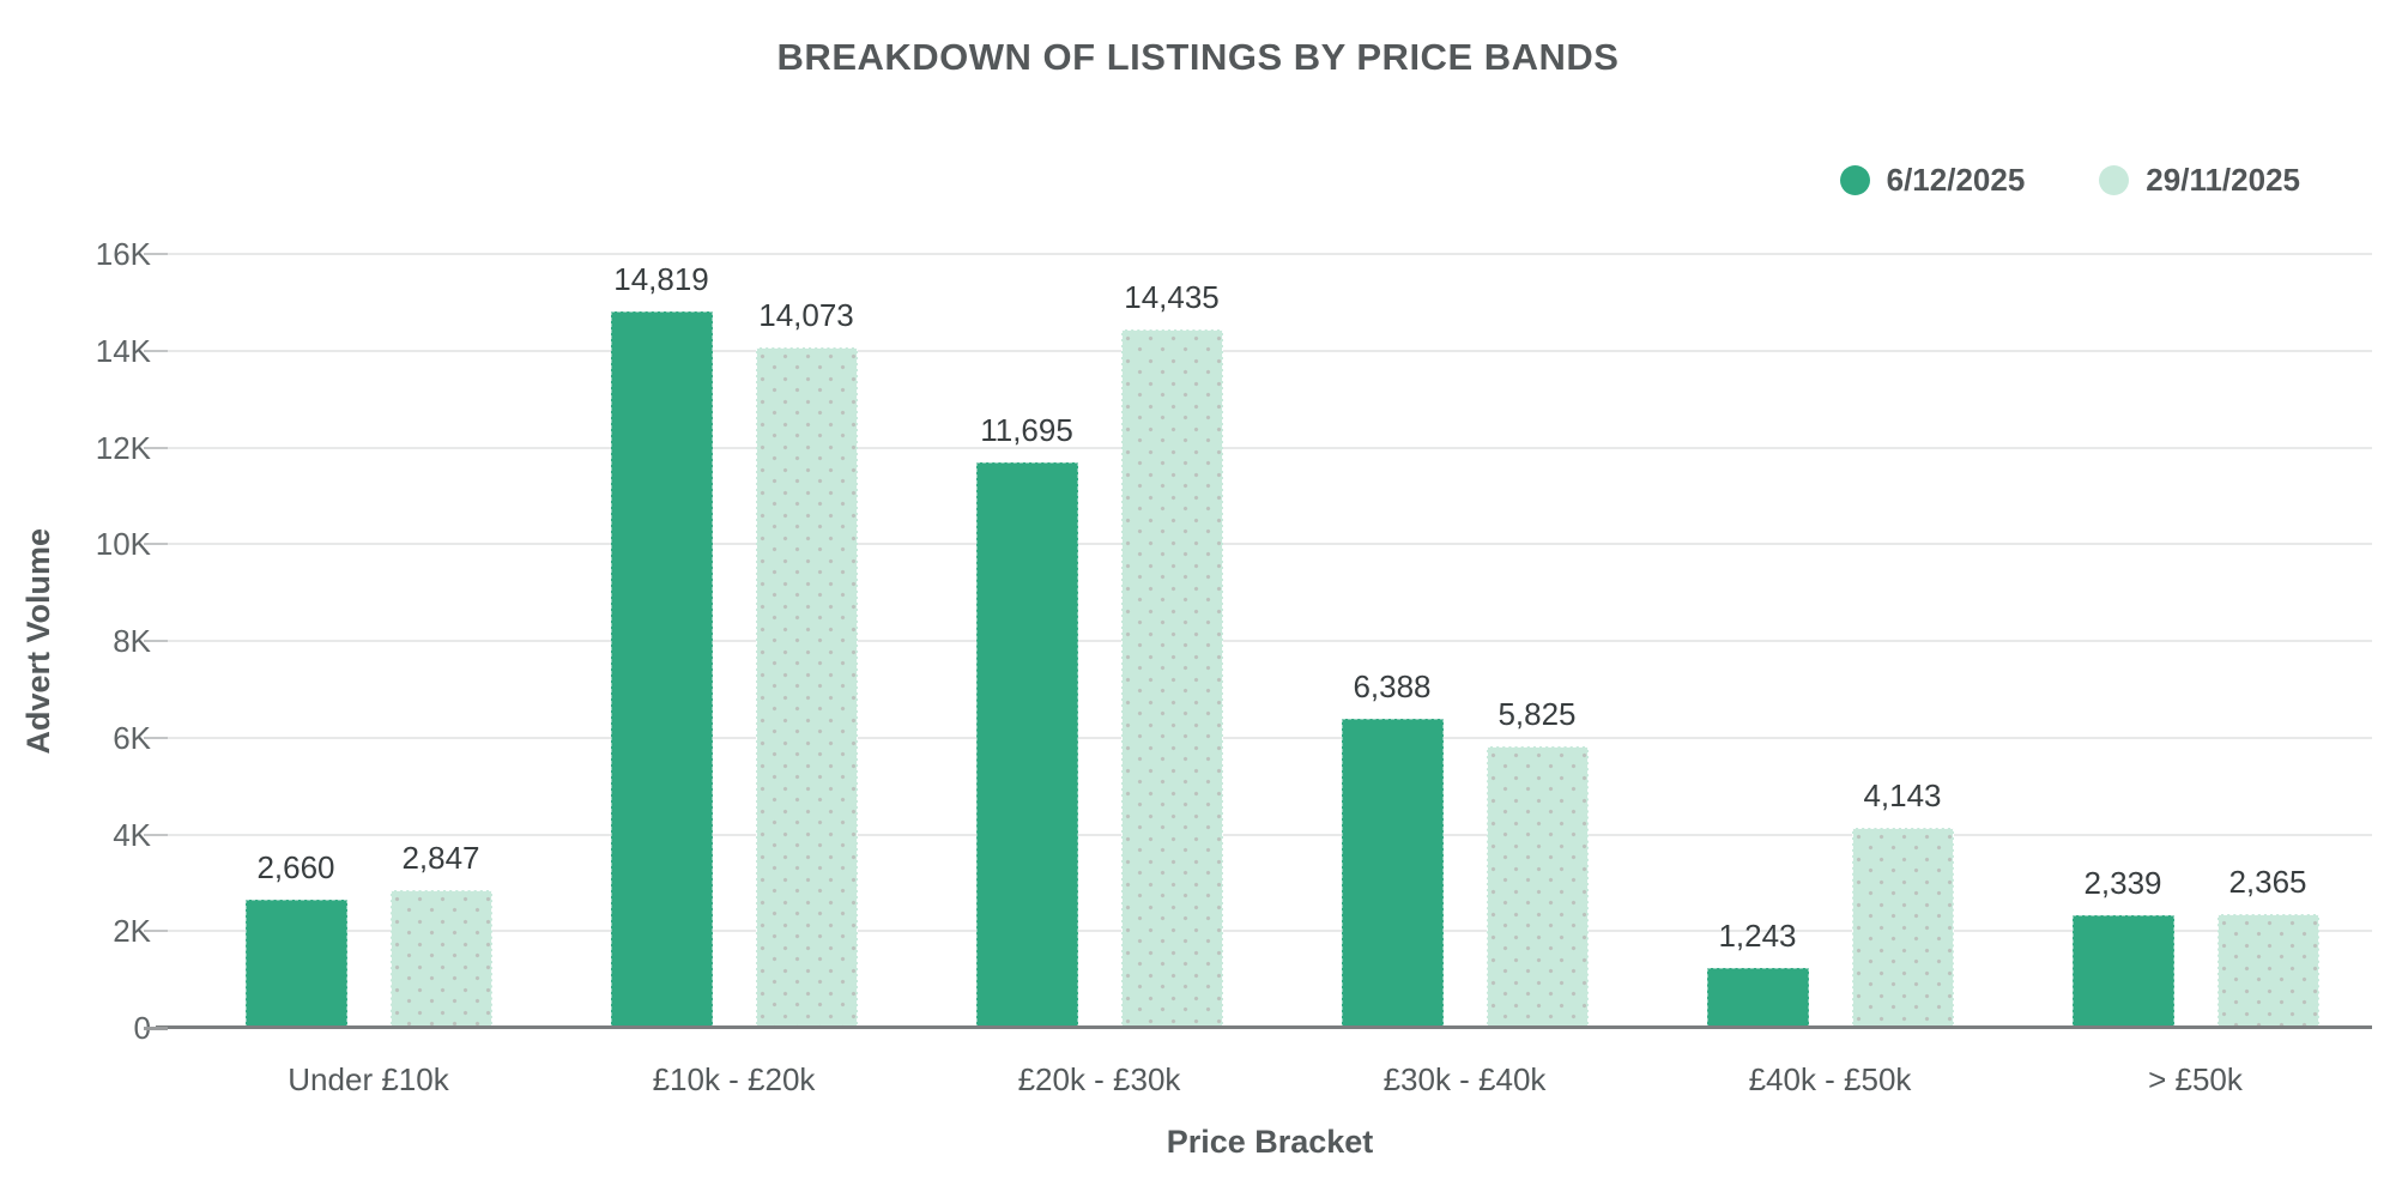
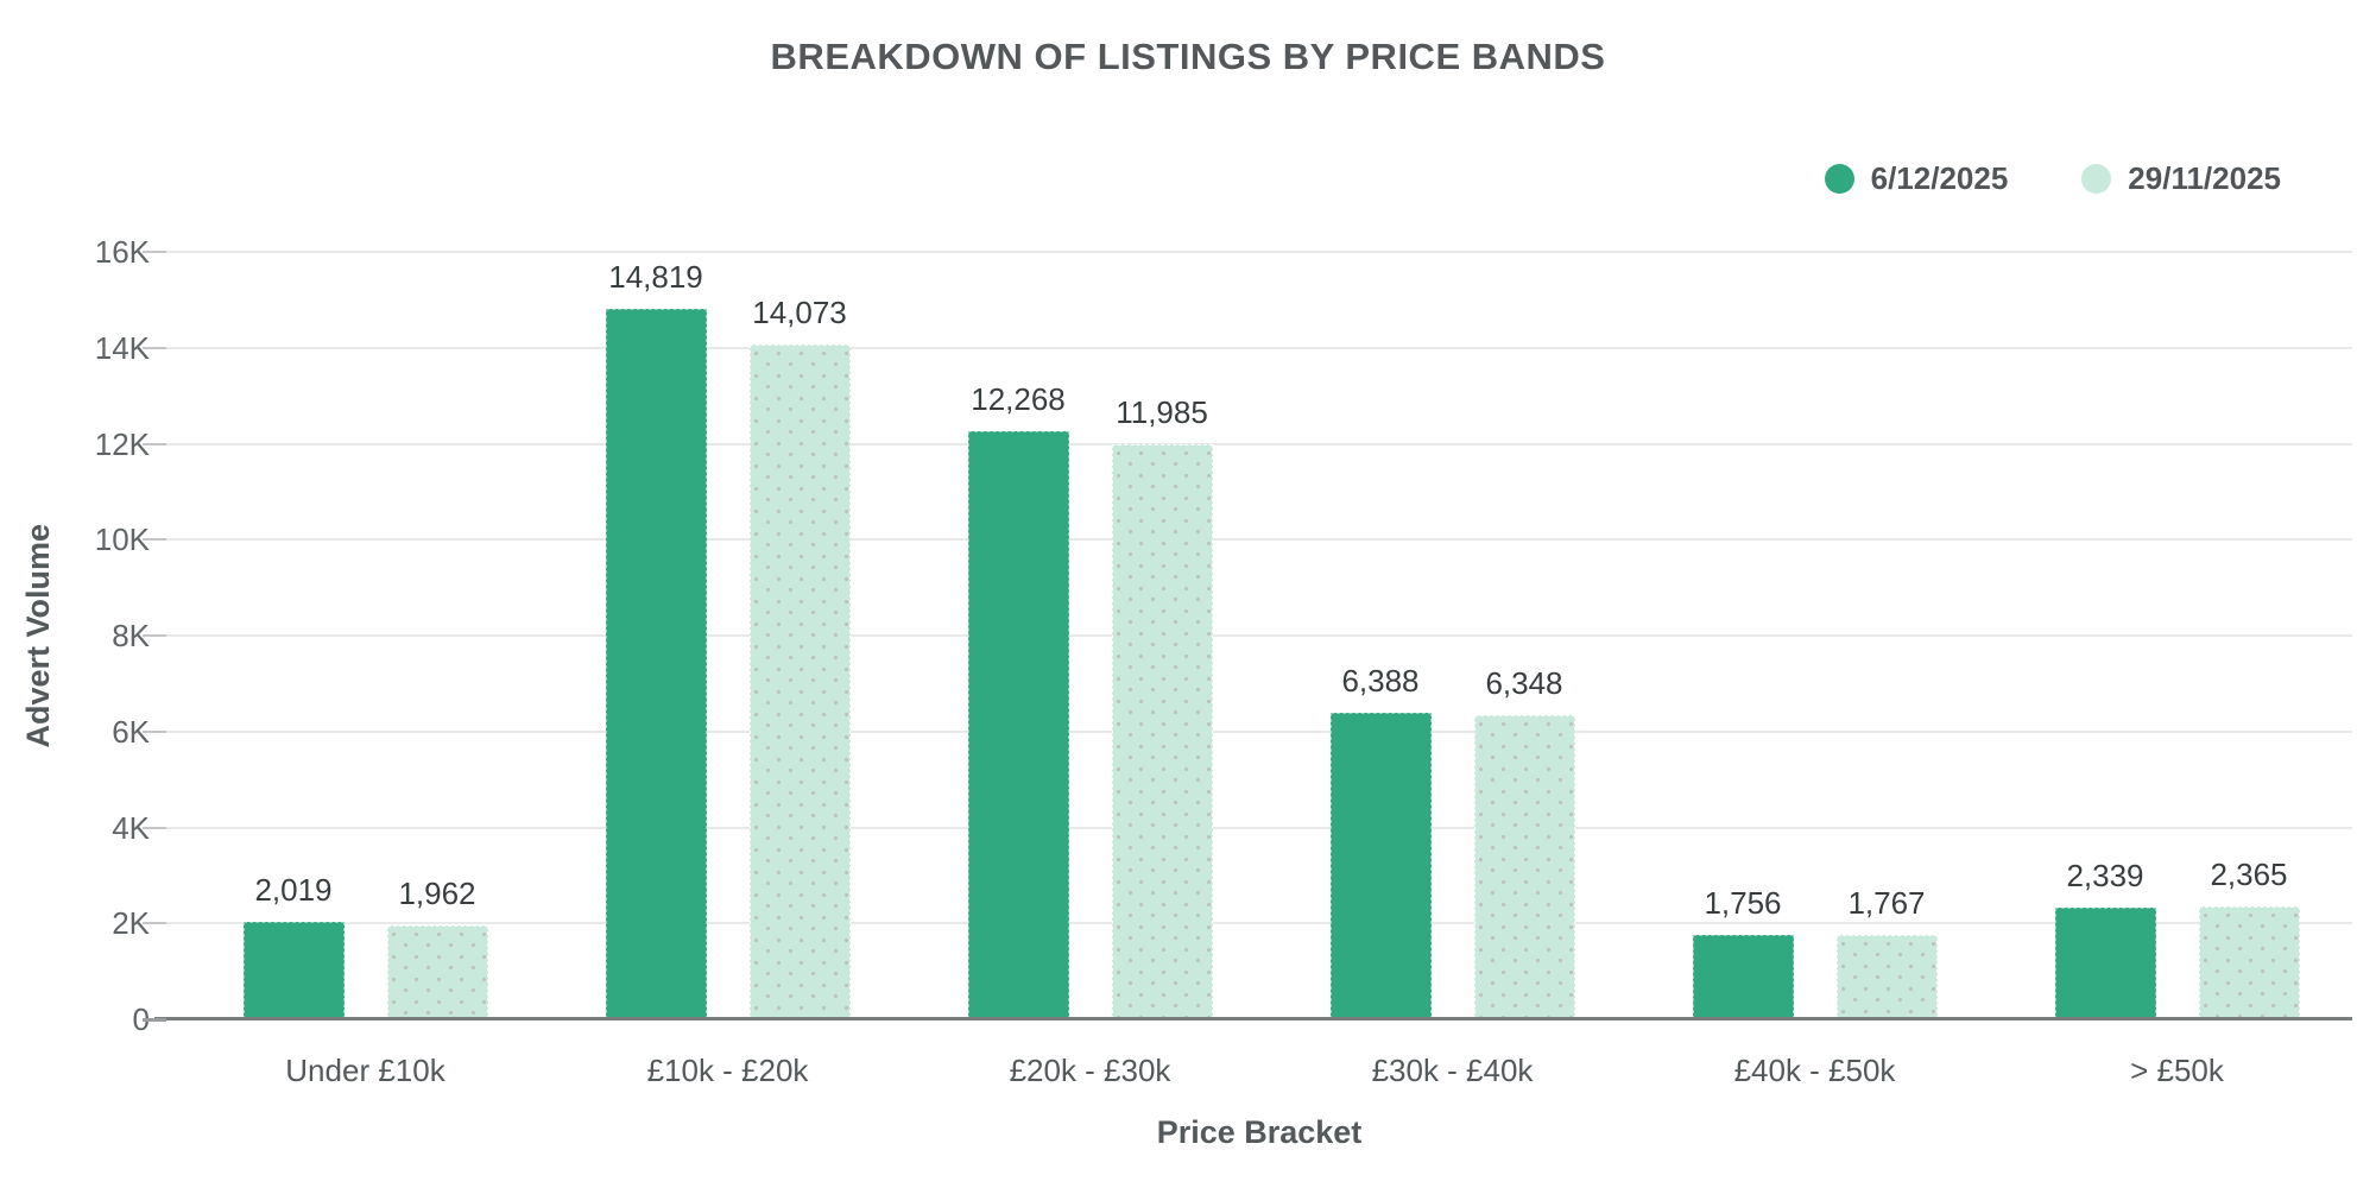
6/12/2025/Under £10k: 2,660 -> 2,019
29/11/2025/Under £10k: 2,847 -> 1,962
6/12/2025/£20k - £30k: 11,695 -> 12,268
29/11/2025/£20k - £30k: 14,435 -> 11,985
29/11/2025/£30k - £40k: 5,825 -> 6,348
6/12/2025/£40k - £50k: 1,243 -> 1,756
29/11/2025/£40k - £50k: 4,143 -> 1,767
